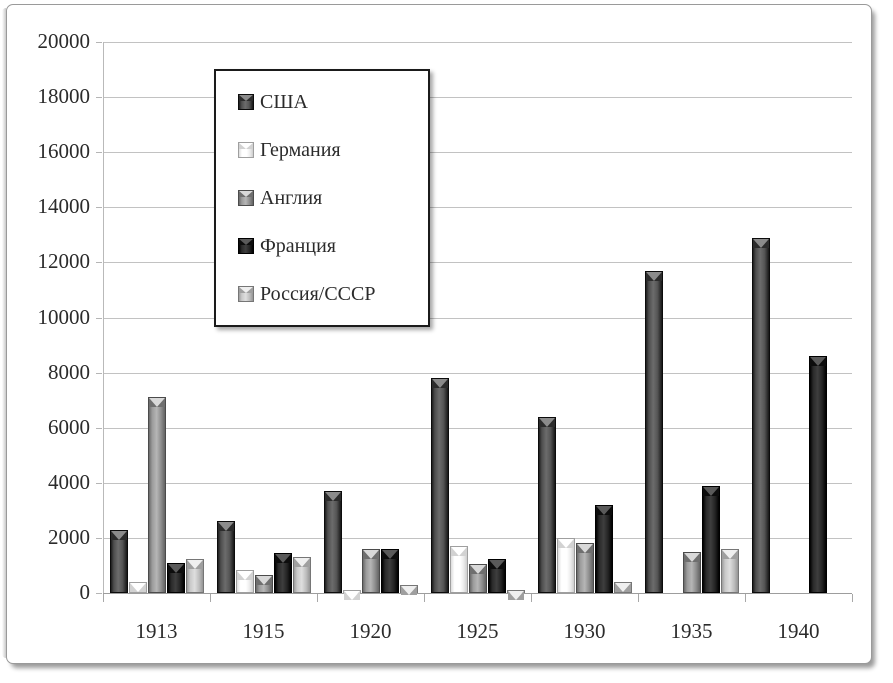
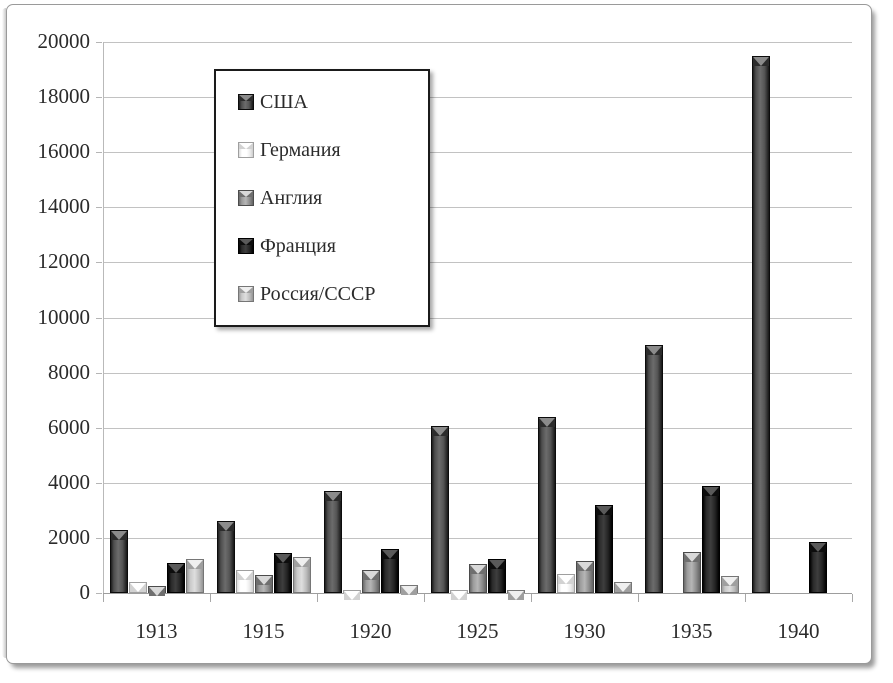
Англия/1913: 7100 -> 200
Англия/1920: 1600 -> 800
США/1925: 7800 -> 6000
Германия/1925: 1700 -> 100
Германия/1930: 2000 -> 700
Англия/1930: 1800 -> 1200
США/1935: 11700 -> 9000
Россия/СССР/1935: 1600 -> 600
США/1940: 12900 -> 19500
Франция/1940: 8600 -> 1800
